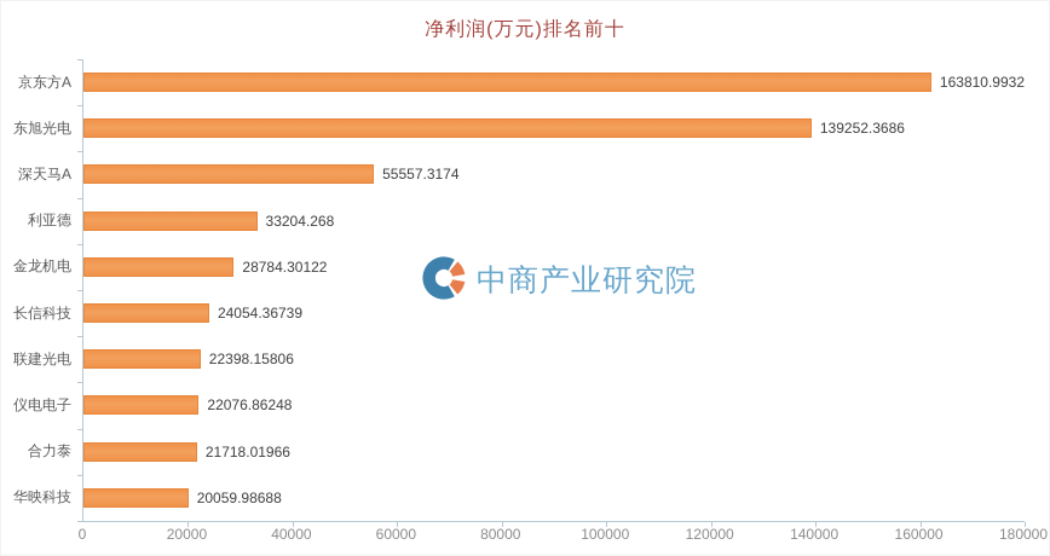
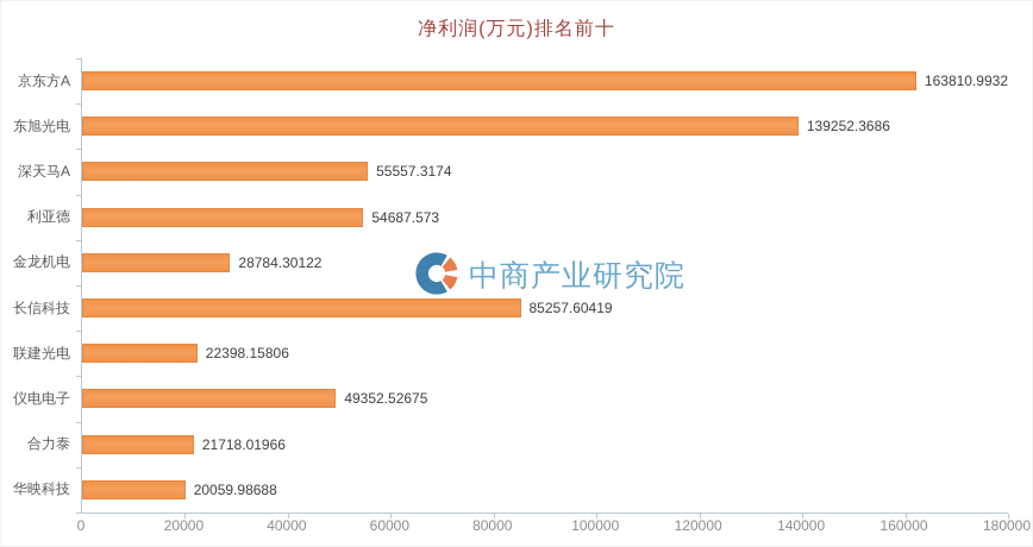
利亚德: 33204.268 -> 54687.573
长信科技: 24054.36739 -> 85257.60419
仪电电子: 22076.86248 -> 49352.52675
